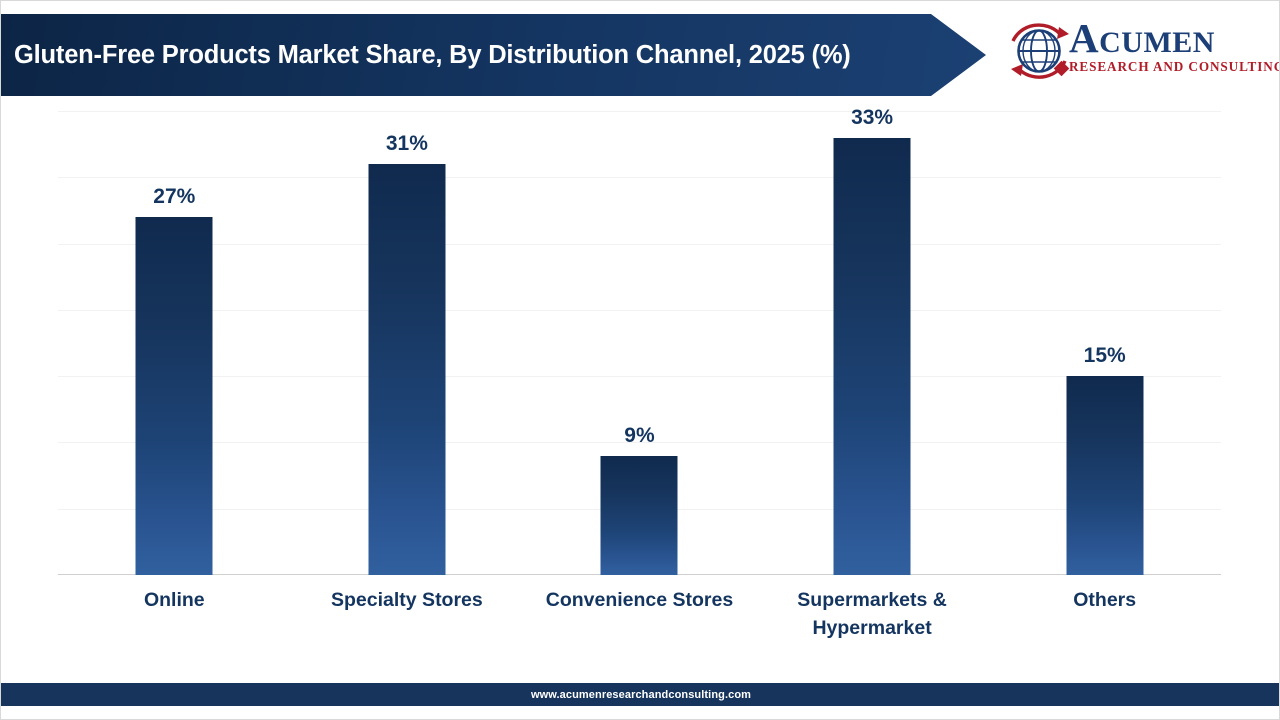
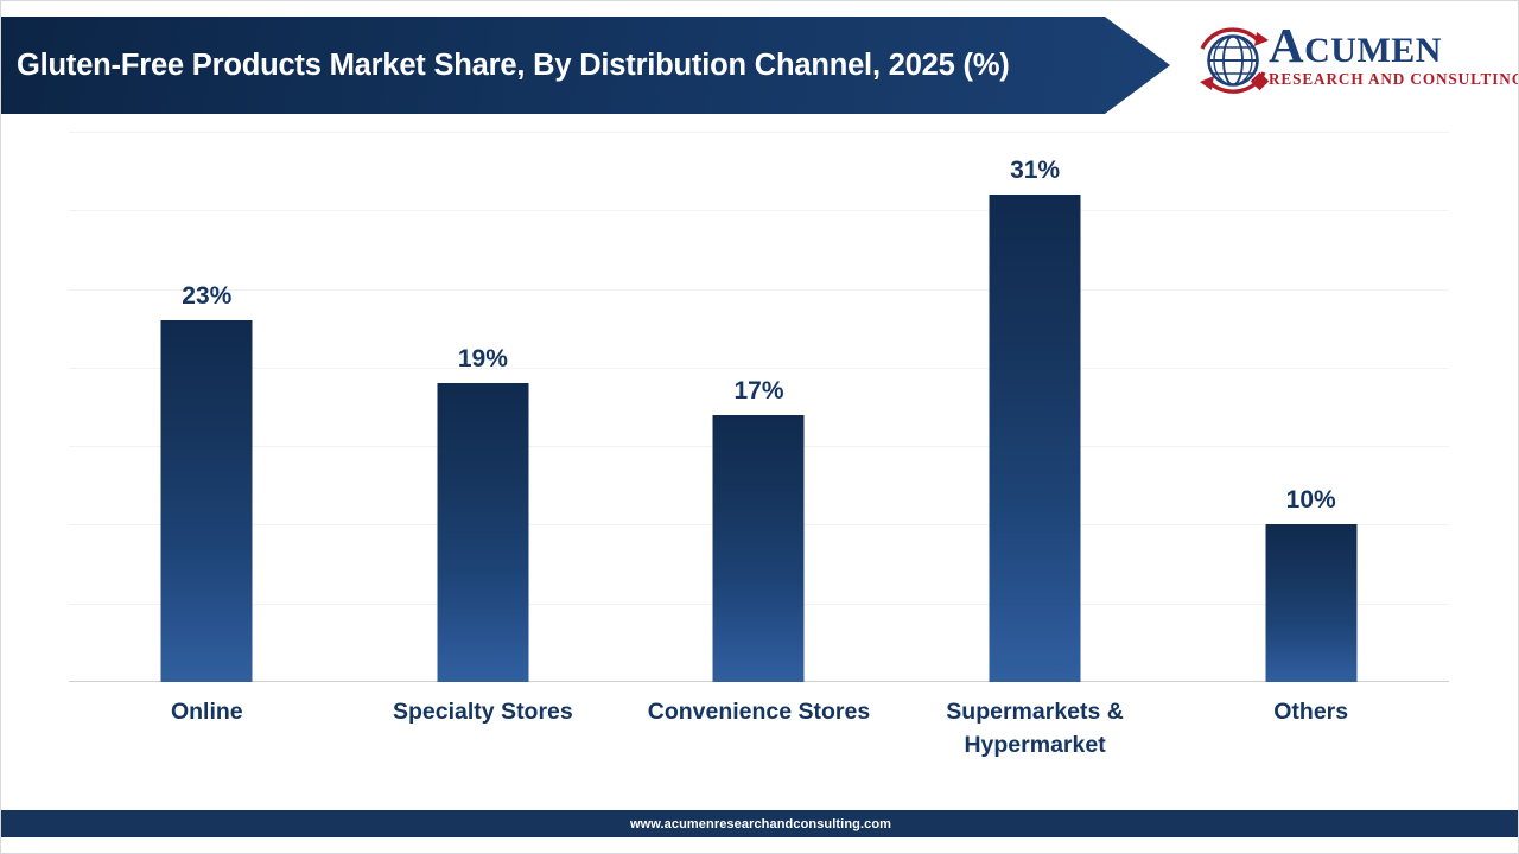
Online: 27% -> 23%
Specialty Stores: 31% -> 19%
Convenience Stores: 9% -> 17%
Supermarkets & Hypermarket: 33% -> 31%
Others: 15% -> 10%
